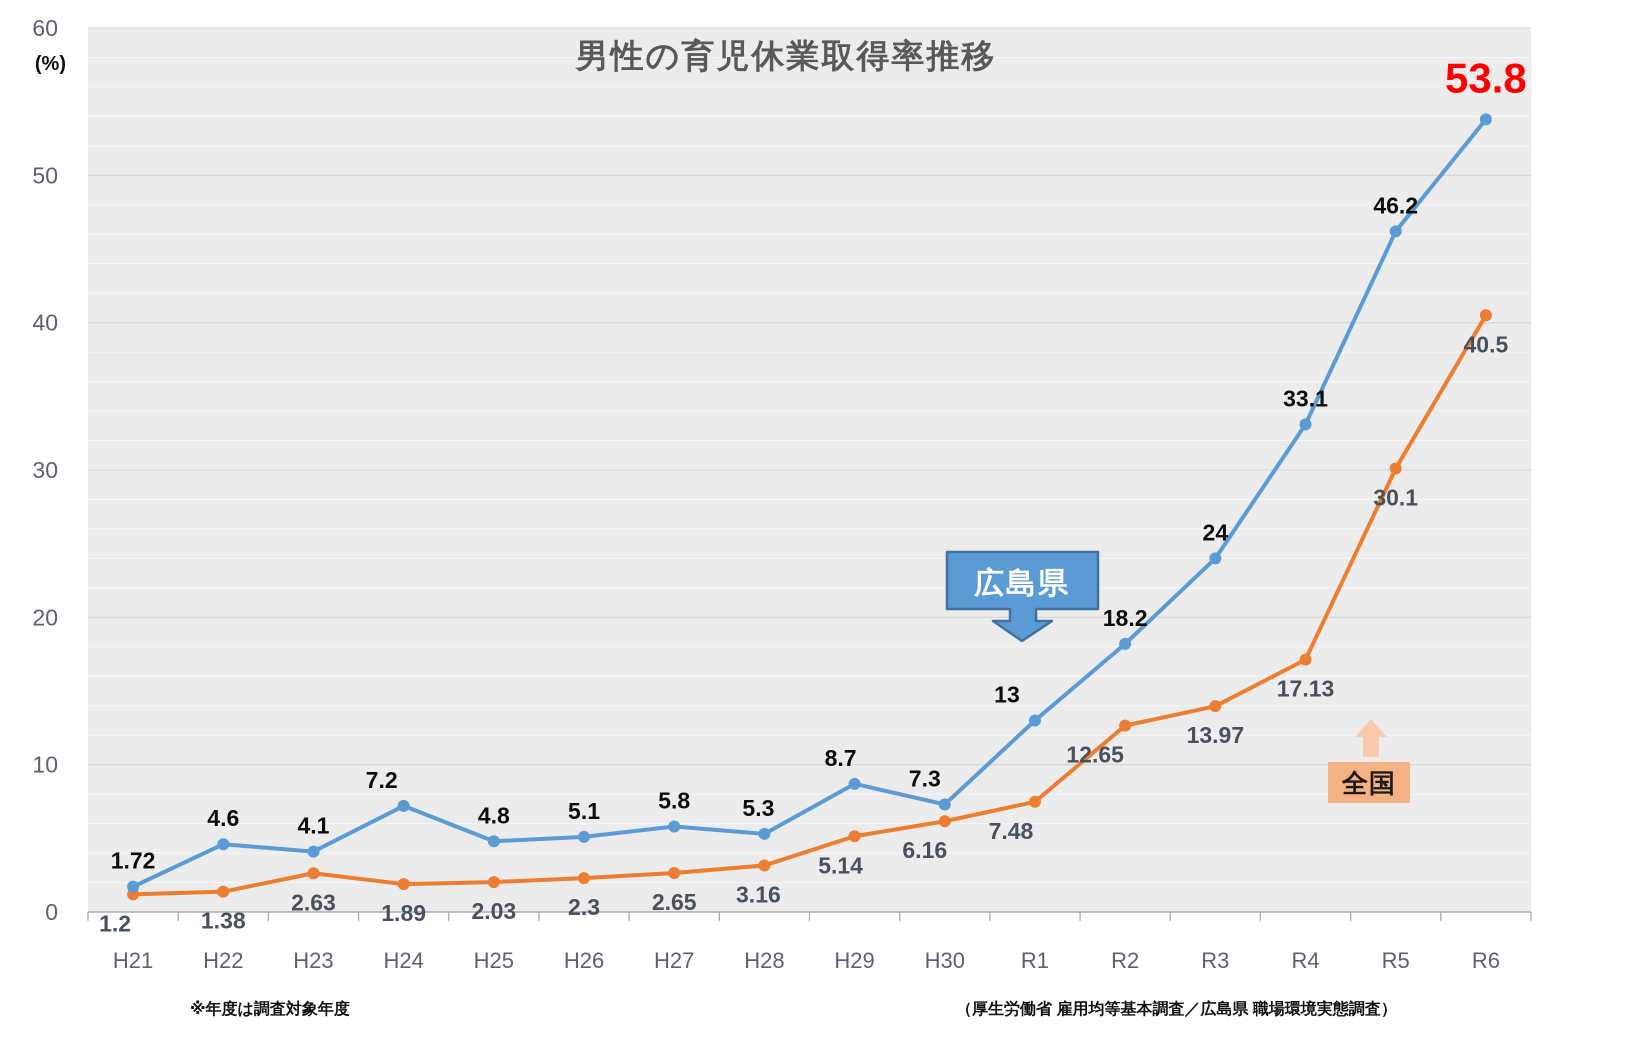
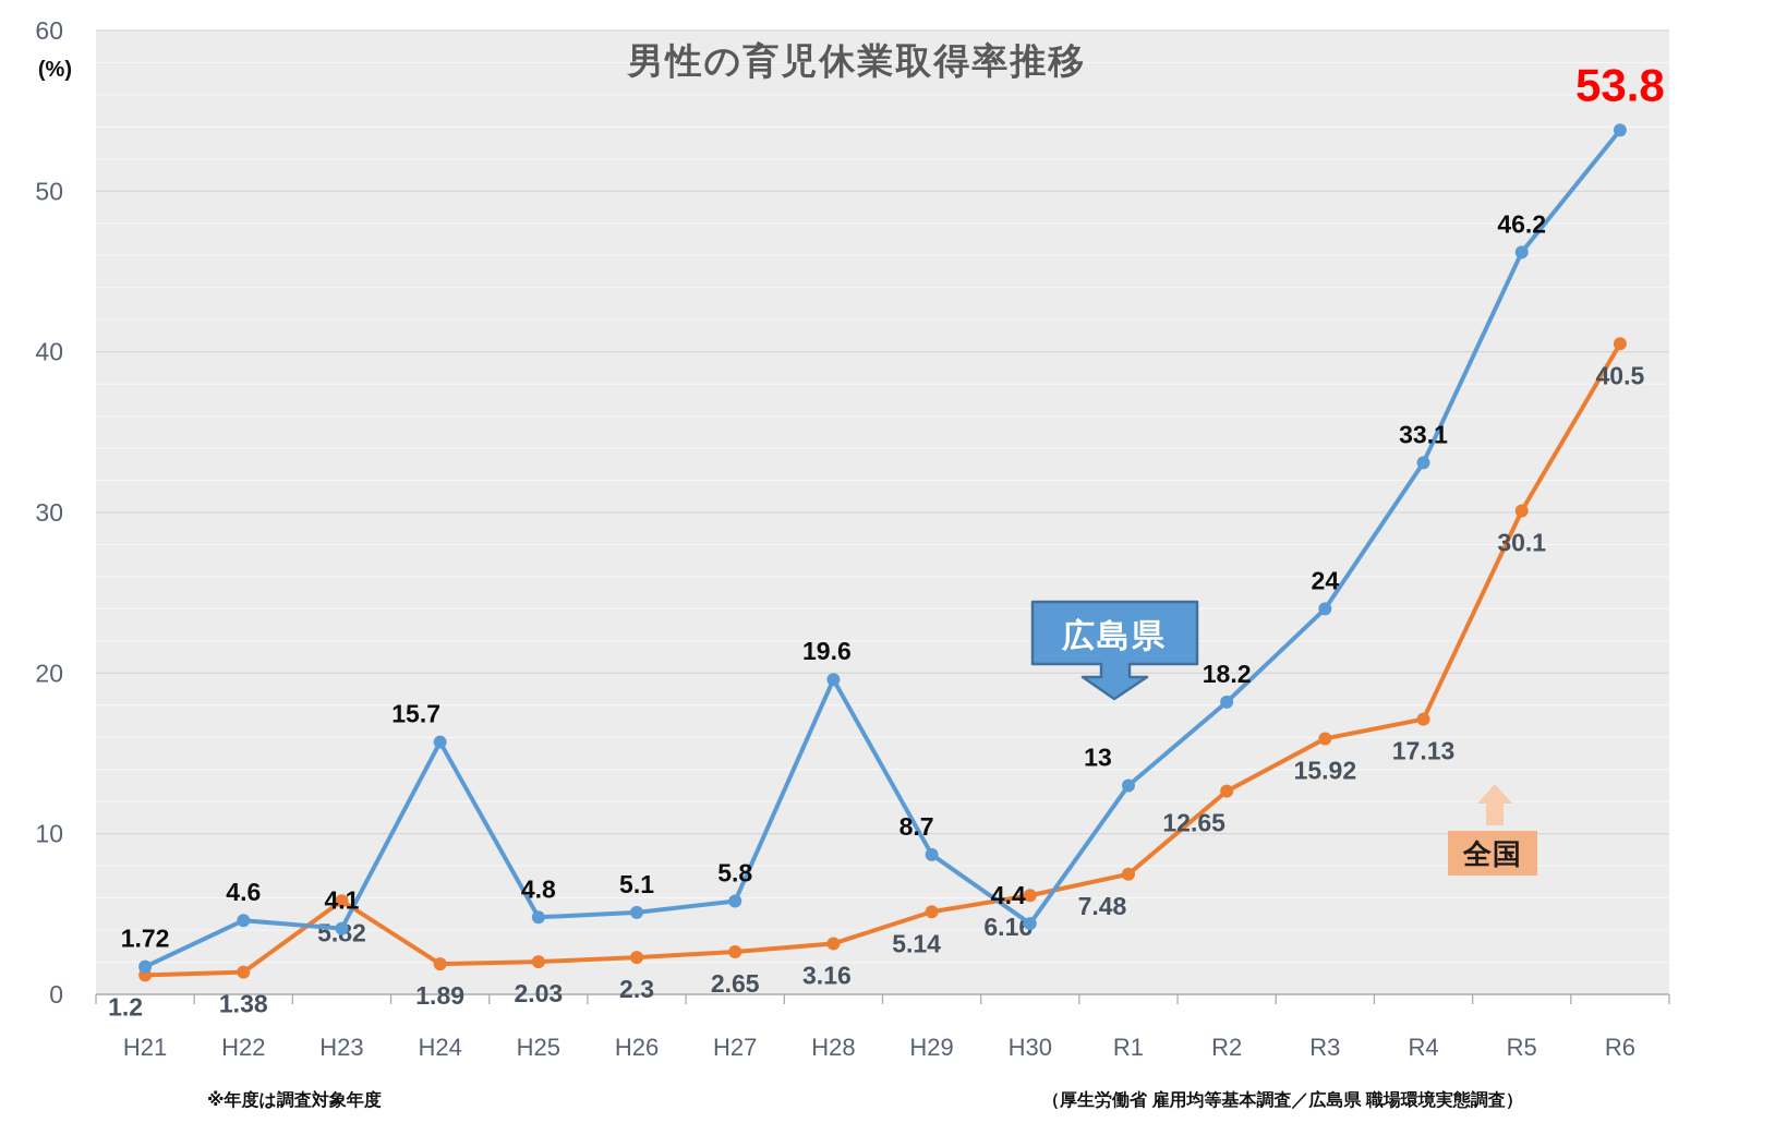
全国/H23: 2.63 -> 5.82
広島県/H24: 7.2 -> 15.7
広島県/H28: 5.3 -> 19.6
広島県/H30: 7.3 -> 4.4
全国/R3: 13.97 -> 15.92
